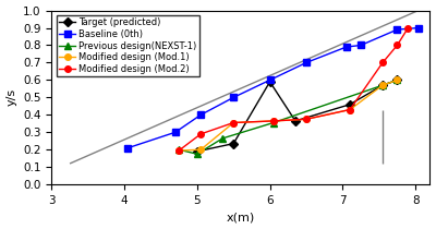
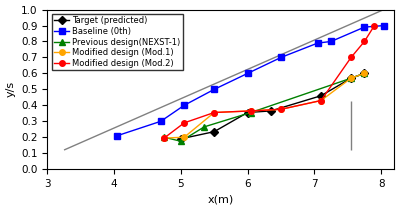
Target (predicted)/6: 0.59 -> 0.35
